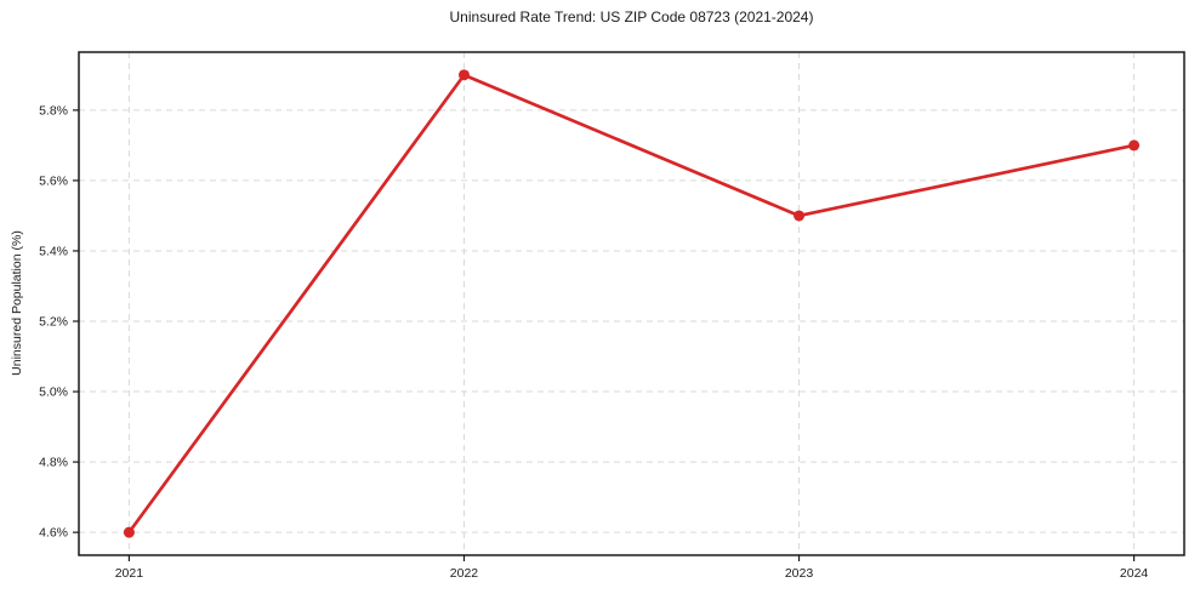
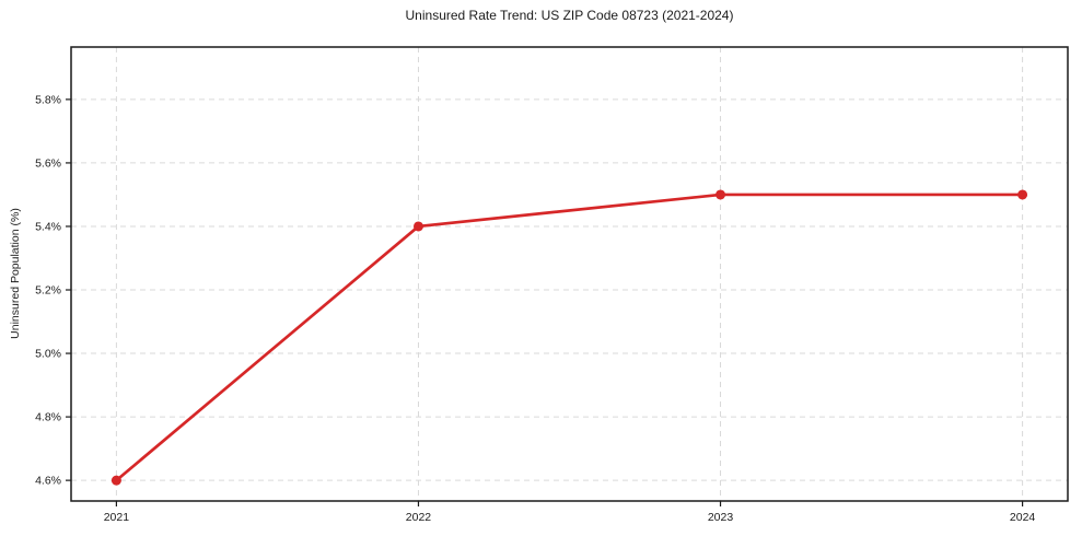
2022: 5.9% -> 5.4%
2024: 5.7% -> 5.5%
